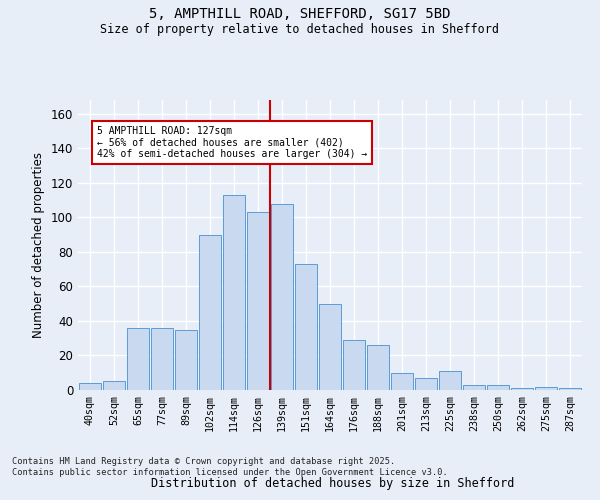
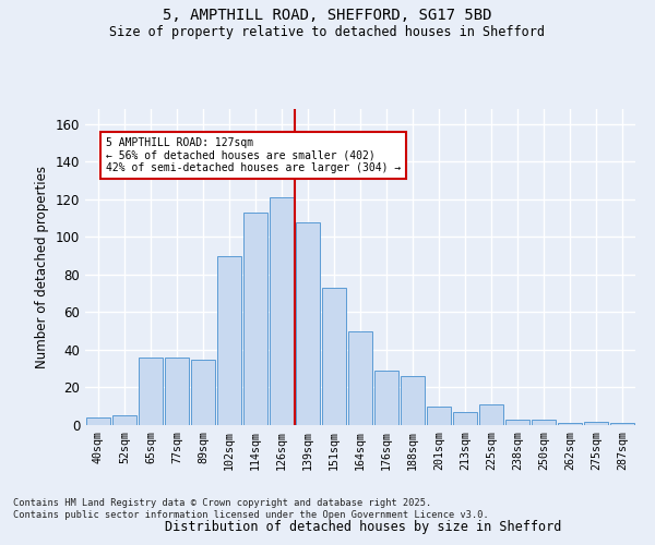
126sqm: 103 -> 121
